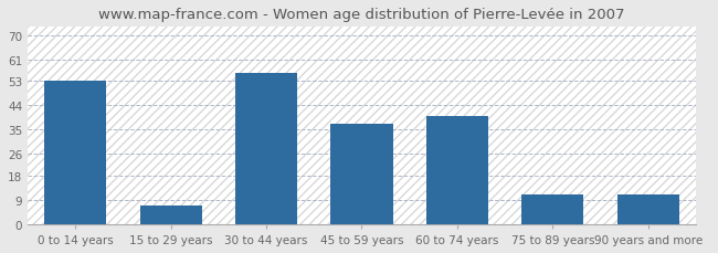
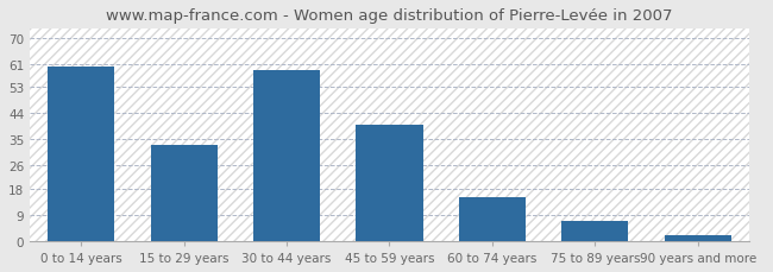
0 to 14 years: 53 -> 60
15 to 29 years: 7 -> 33
30 to 44 years: 56 -> 59
45 to 59 years: 37 -> 40
60 to 74 years: 40 -> 15
75 to 89 years: 11 -> 7
90 years and more: 11 -> 2
